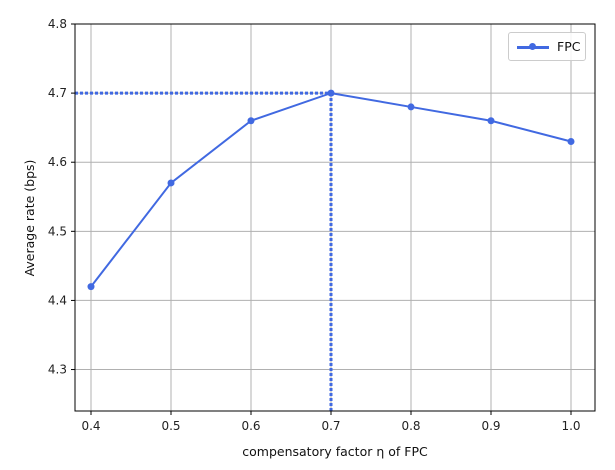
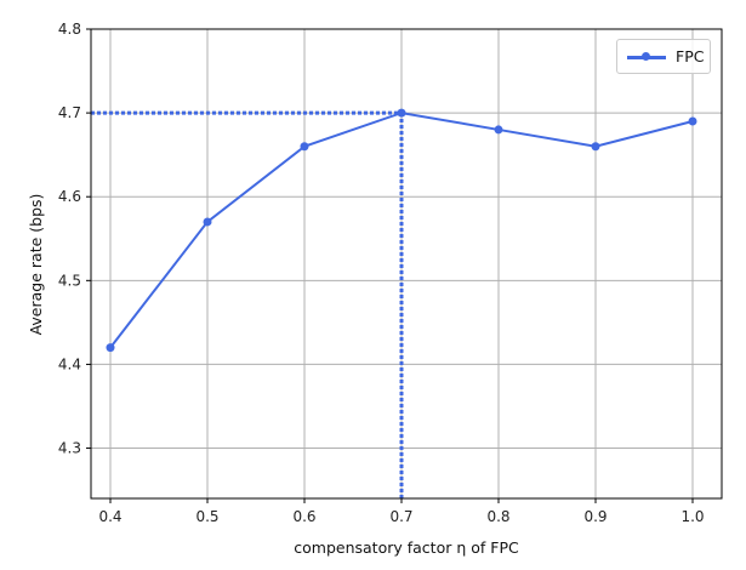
1.0: 4.63 -> 4.69
